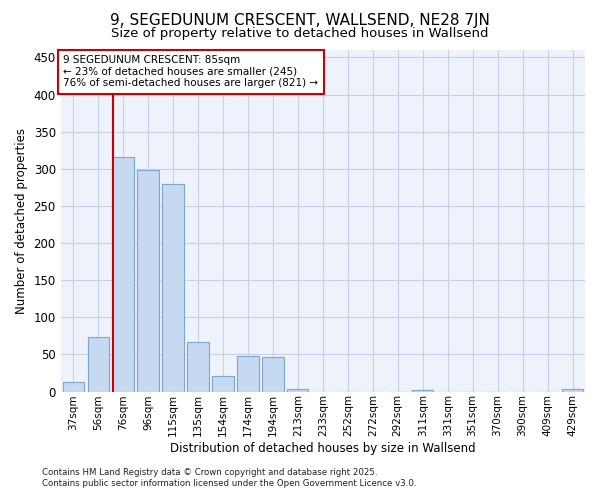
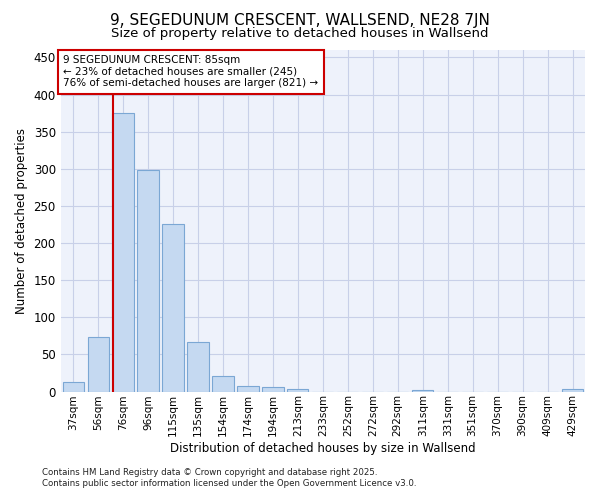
76sqm: 316 -> 375
115sqm: 280 -> 225
174sqm: 48 -> 8
194sqm: 46 -> 6
